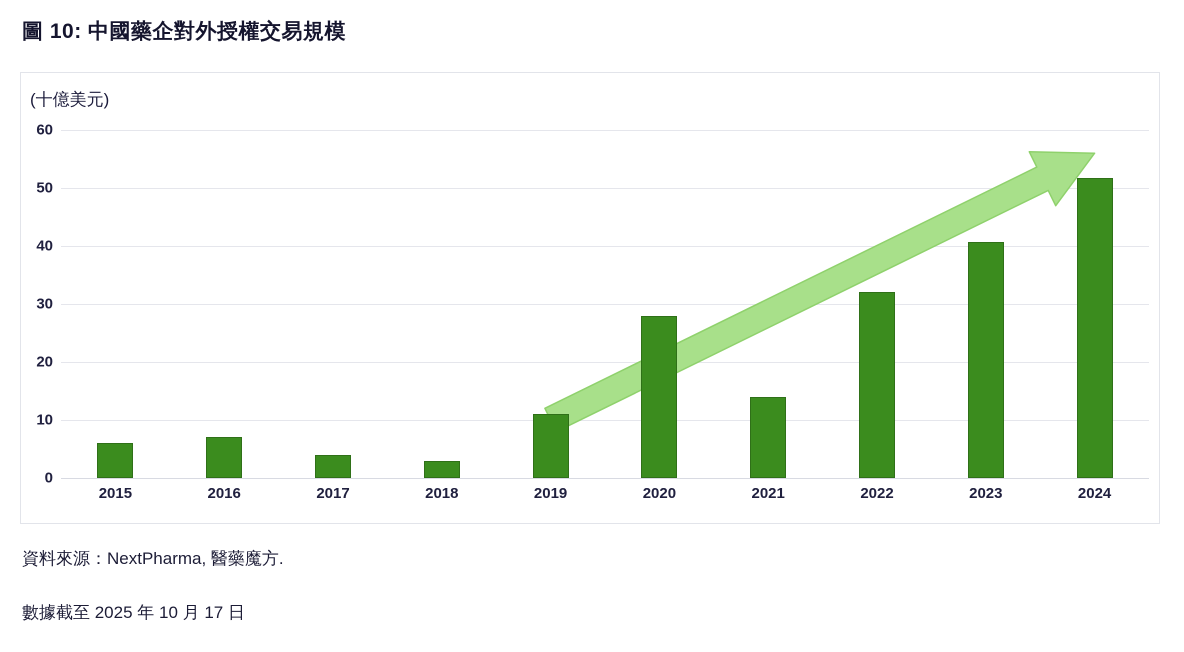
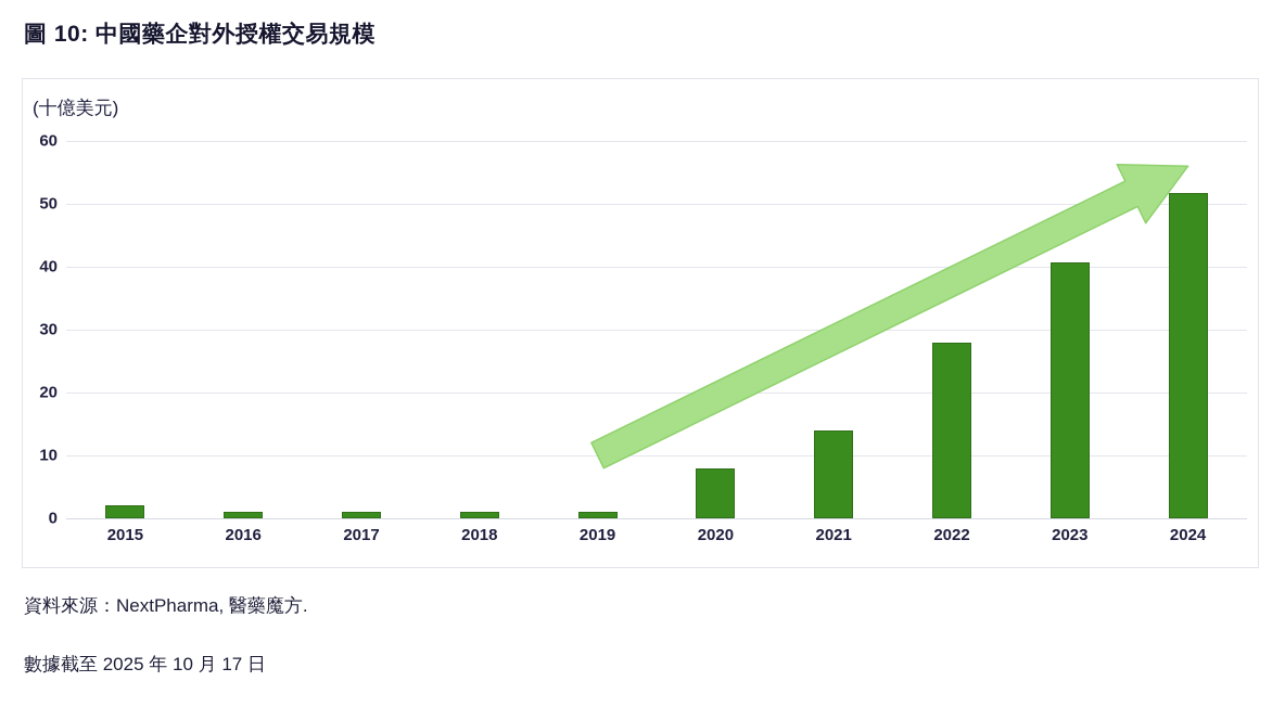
2015: 6 -> 2
2016: 7 -> 1
2017: 4 -> 1
2018: 3 -> 1
2019: 11 -> 1
2020: 28 -> 8
2022: 32 -> 28
